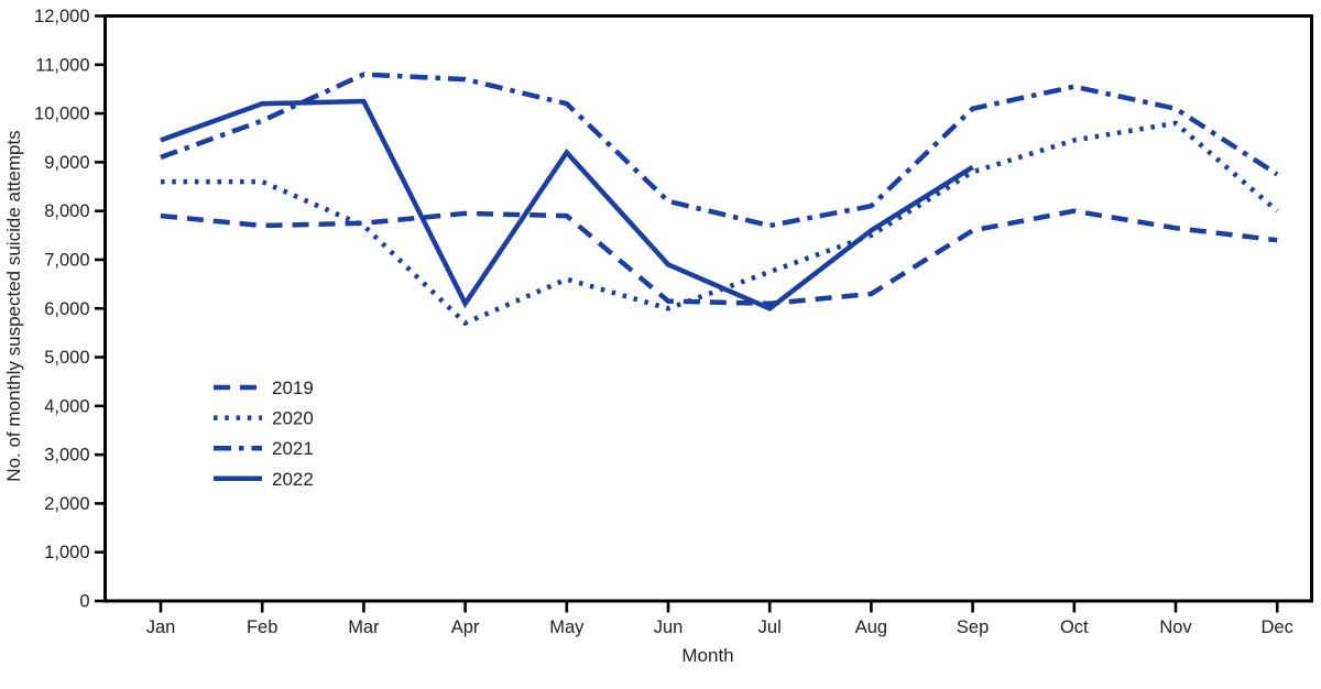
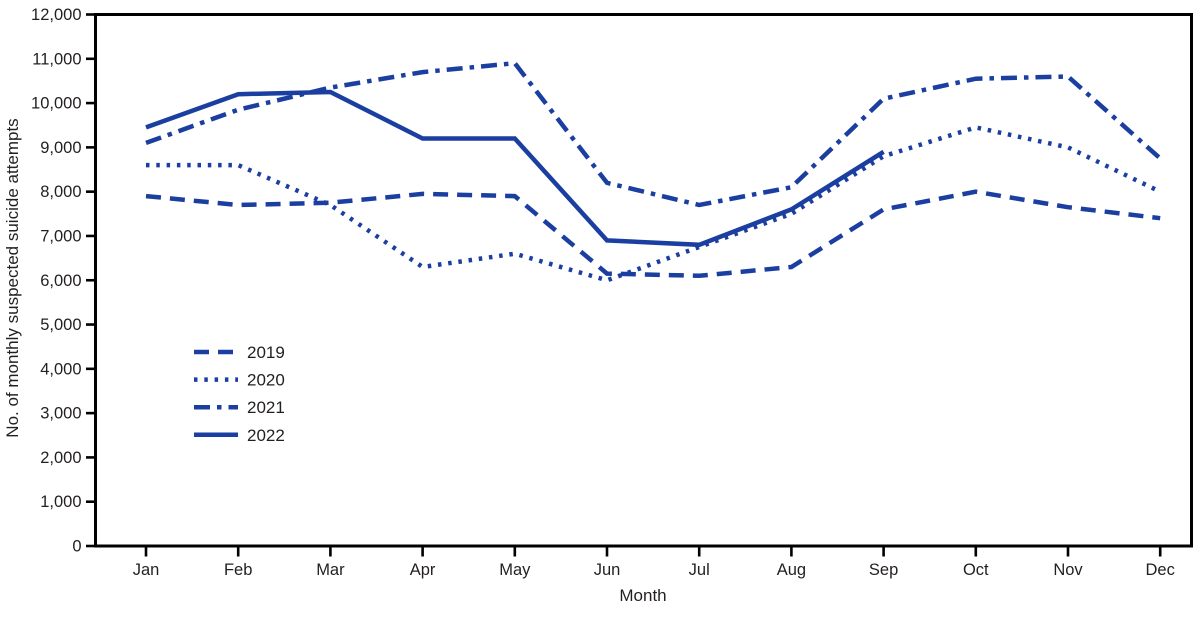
2021/Mar: 10800 -> 10400
2020/Apr: 5700 -> 6300
2022/Apr: 6100 -> 9200
2021/May: 10200 -> 10900
2022/Jul: 6000 -> 6800
2020/Nov: 9800 -> 9000
2021/Nov: 10100 -> 10600
